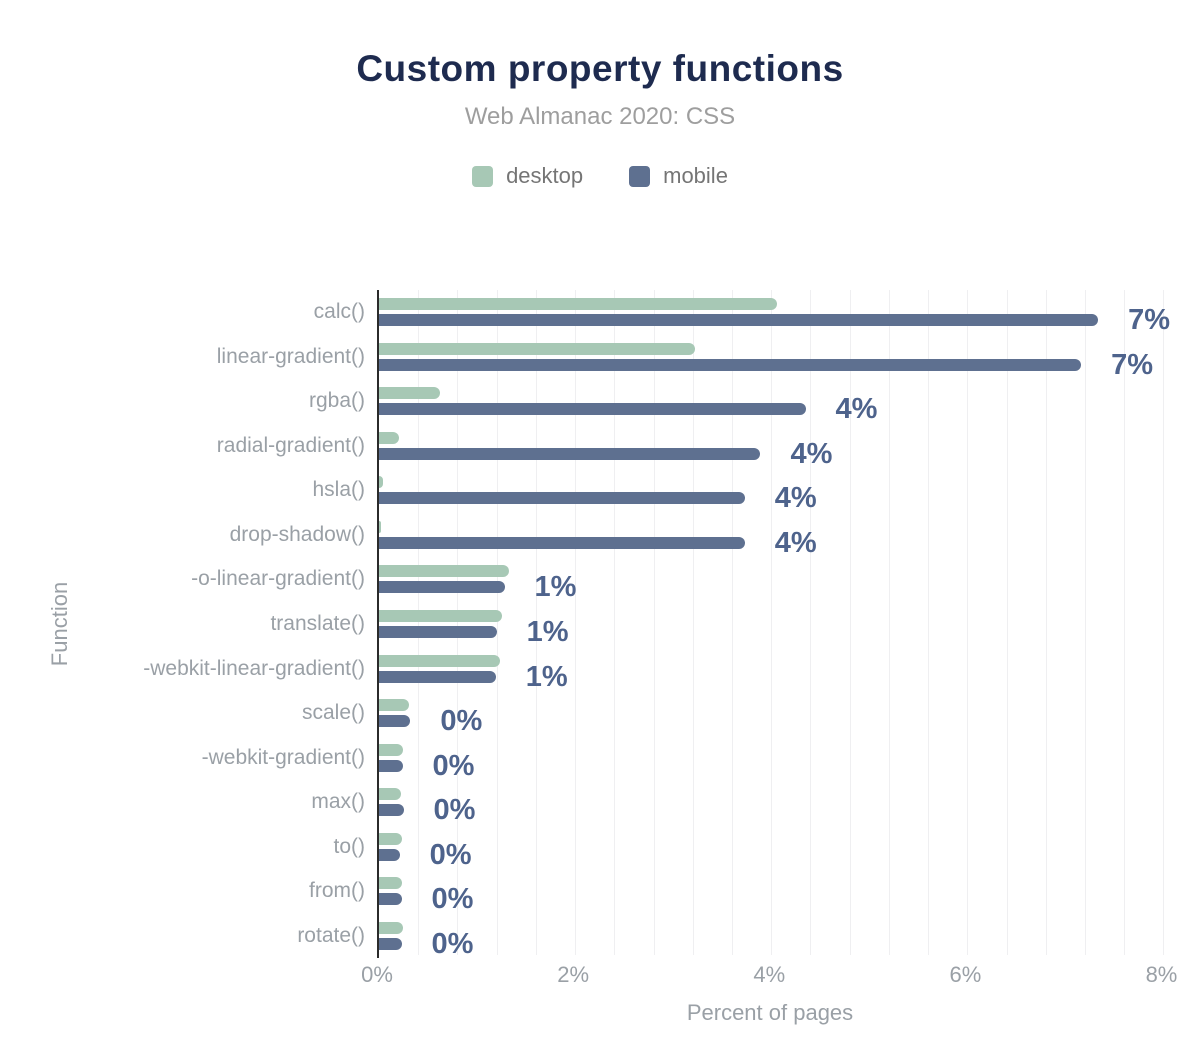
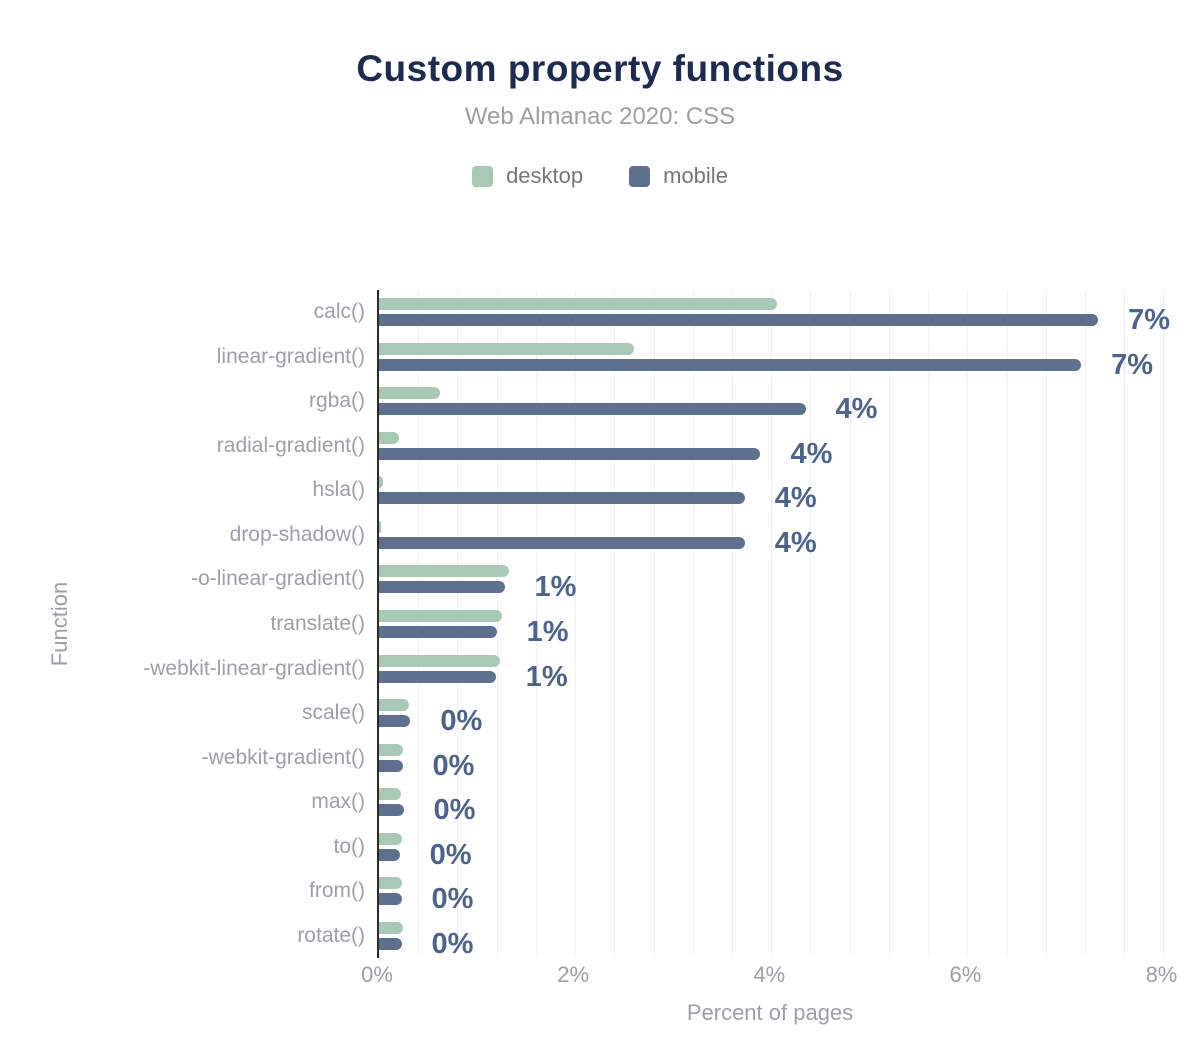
desktop/linear-gradient(): 3.2% -> 2.6%
